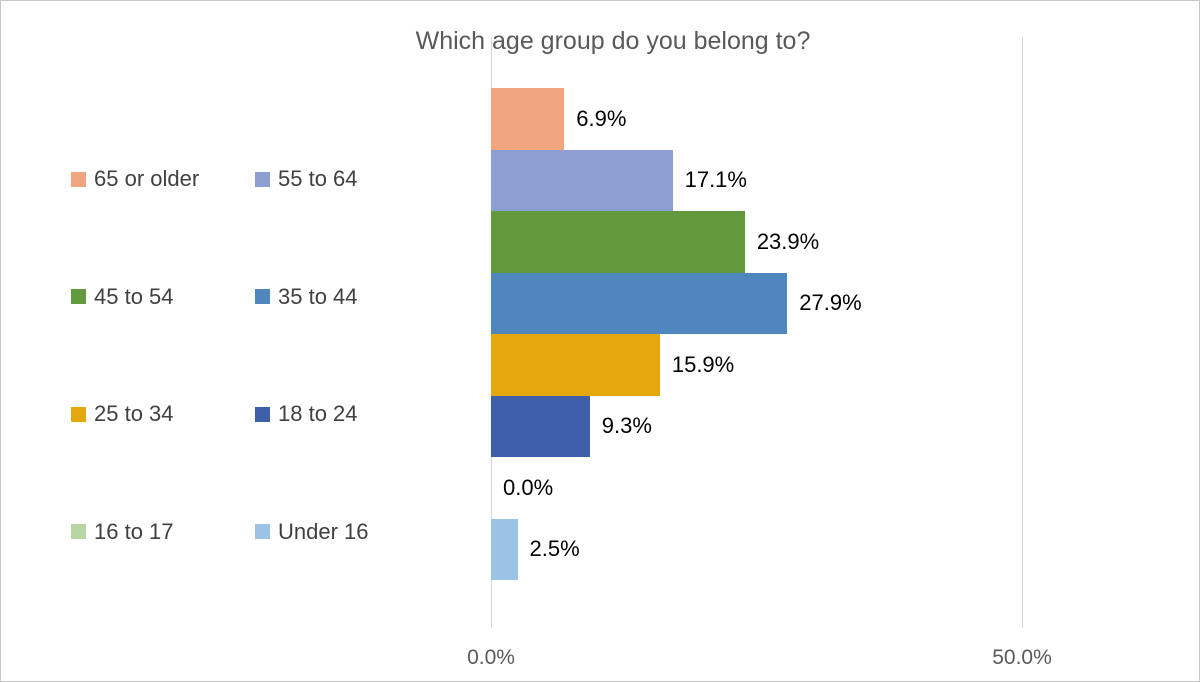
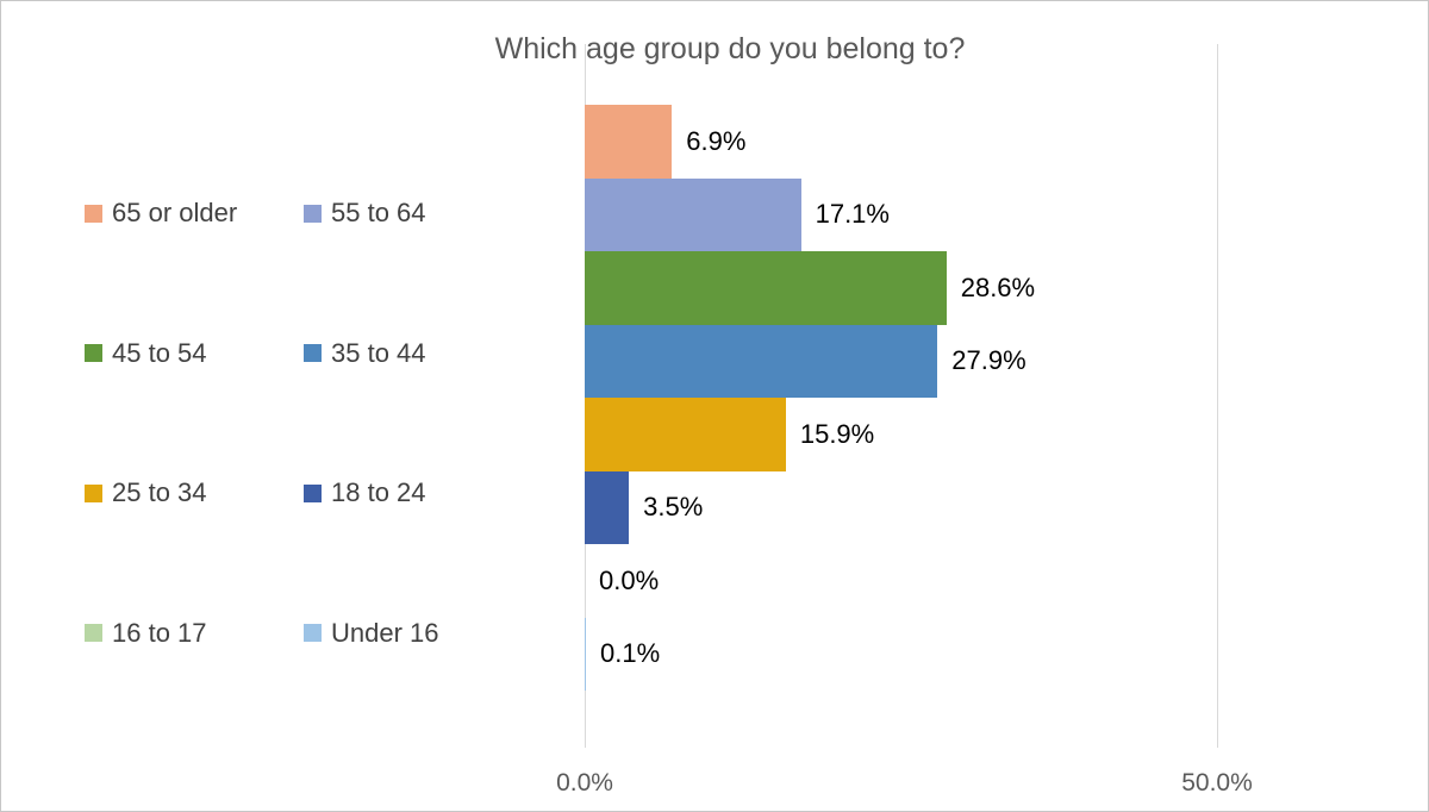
45 to 54: 23.9% -> 28.6%
18 to 24: 9.3% -> 3.5%
Under 16: 2.5% -> 0.1%
